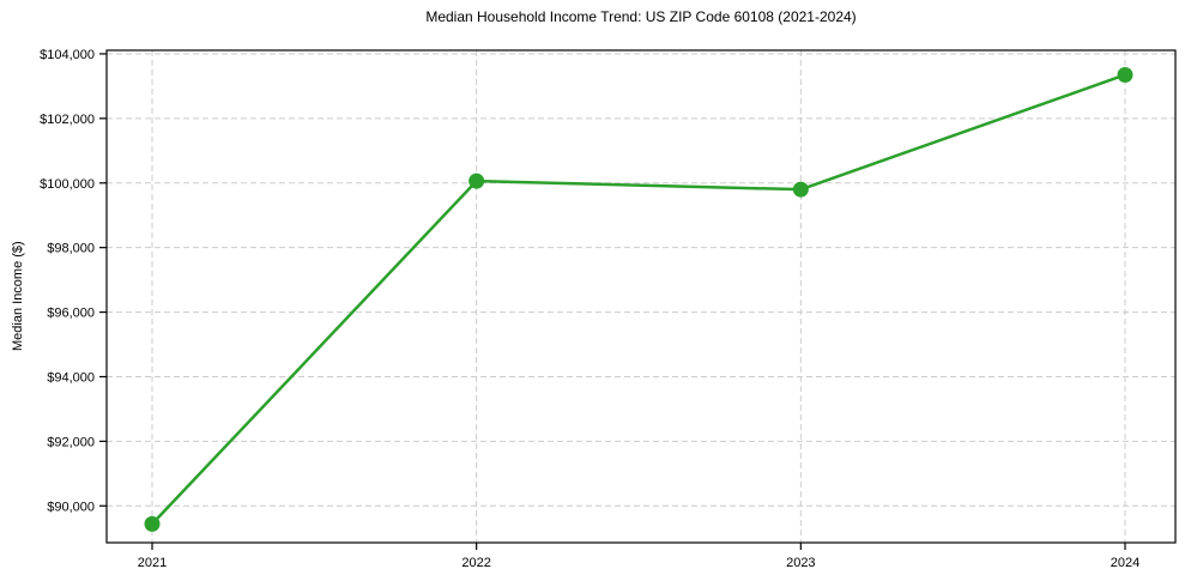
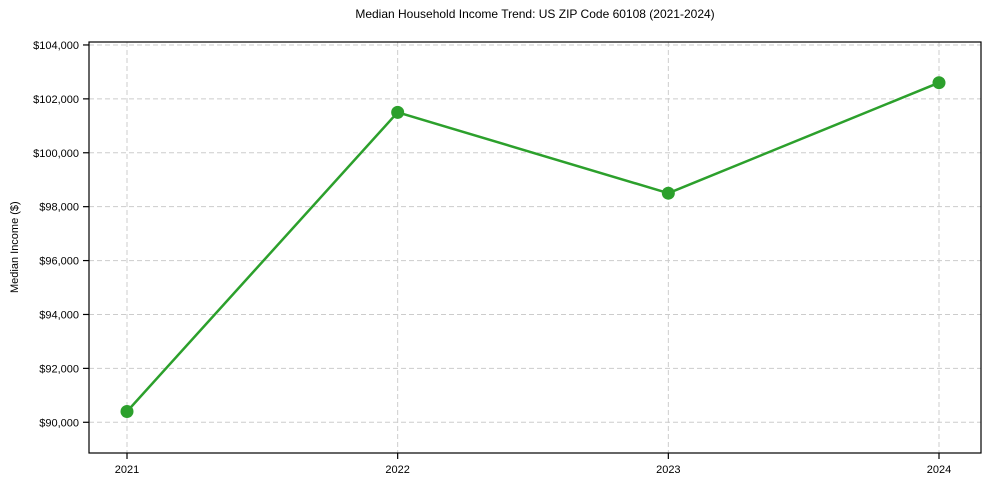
2021: $89400 -> $90400
2022: $100100 -> $101500
2023: $99800 -> $98500
2024: $103400 -> $102600
